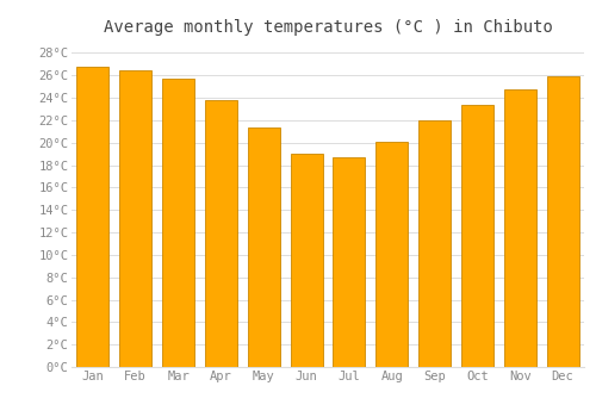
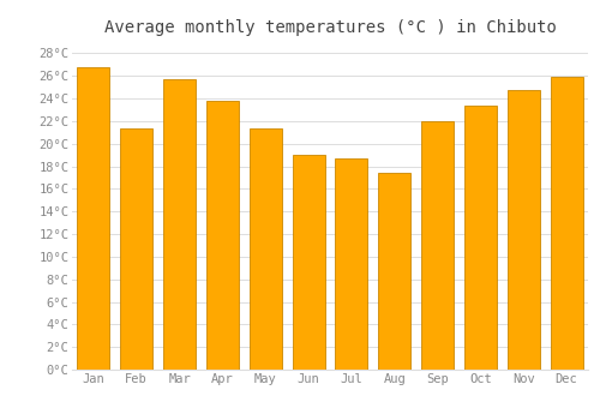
Feb: 26.5°C -> 21.4°C
Aug: 20.1°C -> 17.4°C
